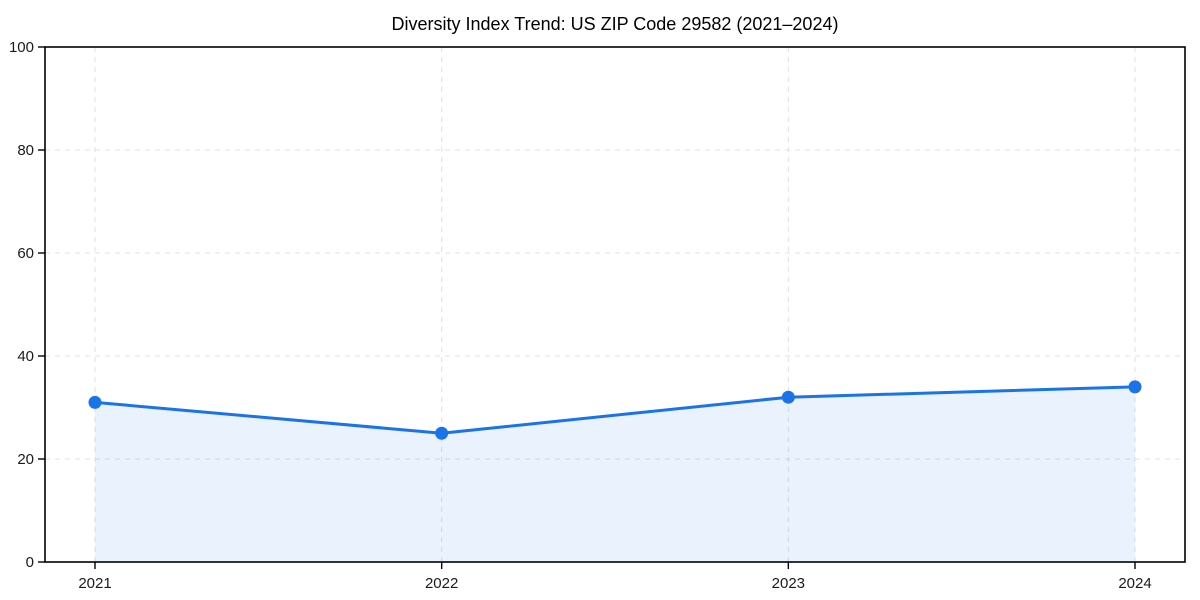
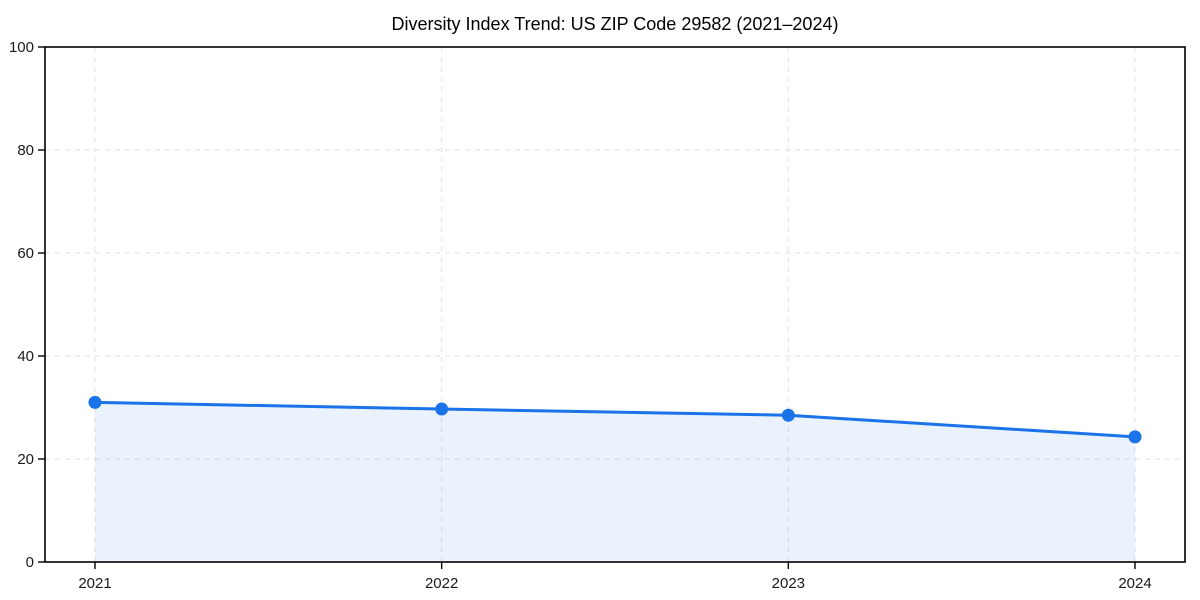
2022: 25 -> 30
2023: 32 -> 28
2024: 34 -> 24
